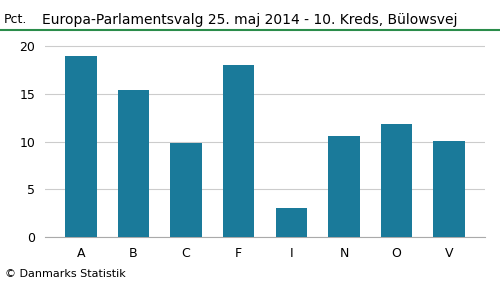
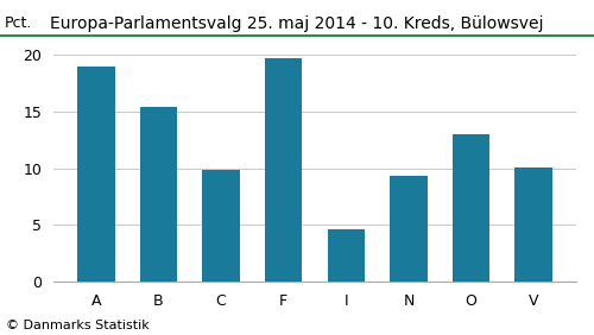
F: 18.0 -> 19.7
I: 3.0 -> 4.6
N: 10.6 -> 9.3
O: 11.8 -> 13.0
